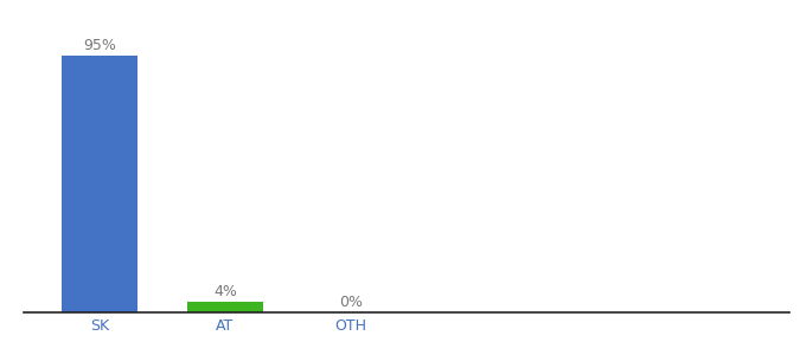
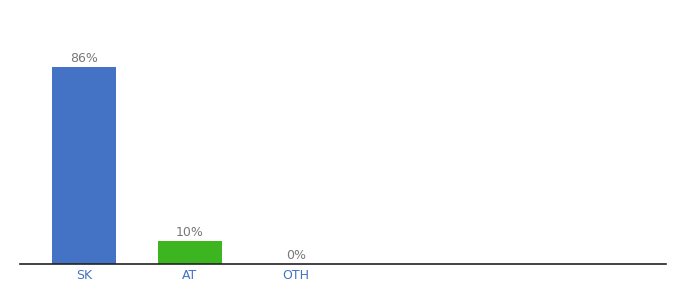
SK: 95% -> 86%
AT: 4% -> 10%
